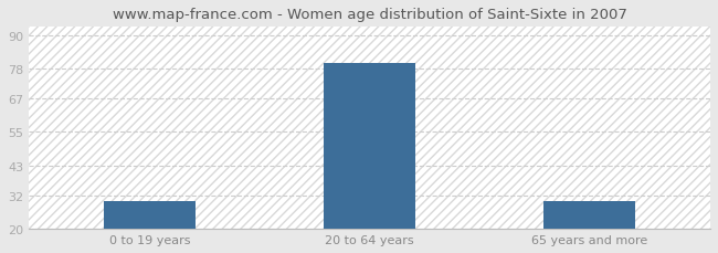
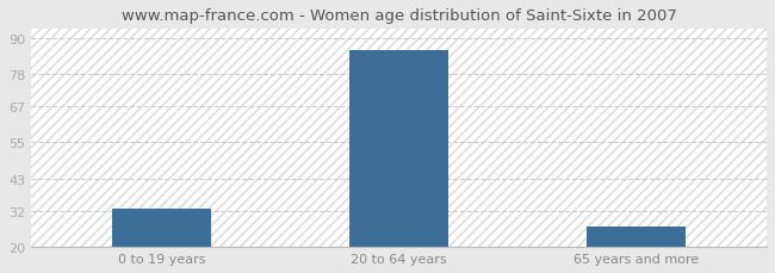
0 to 19 years: 30 -> 33
20 to 64 years: 80 -> 86
65 years and more: 30 -> 27
